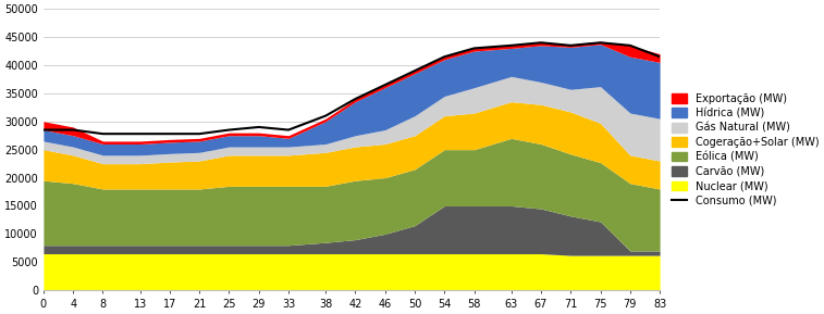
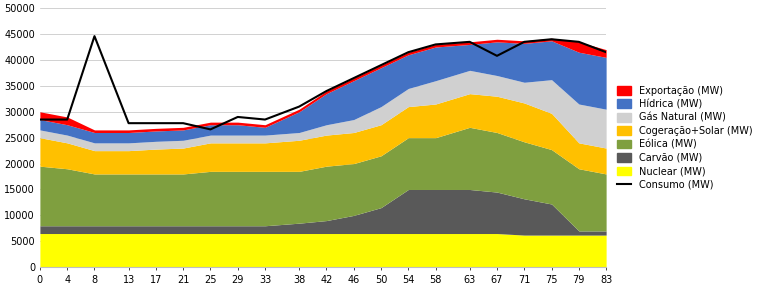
Consumo (MW)/8: 27800 -> 44600
Consumo (MW)/25: 28500 -> 26600
Consumo (MW)/67: 44000 -> 40800
